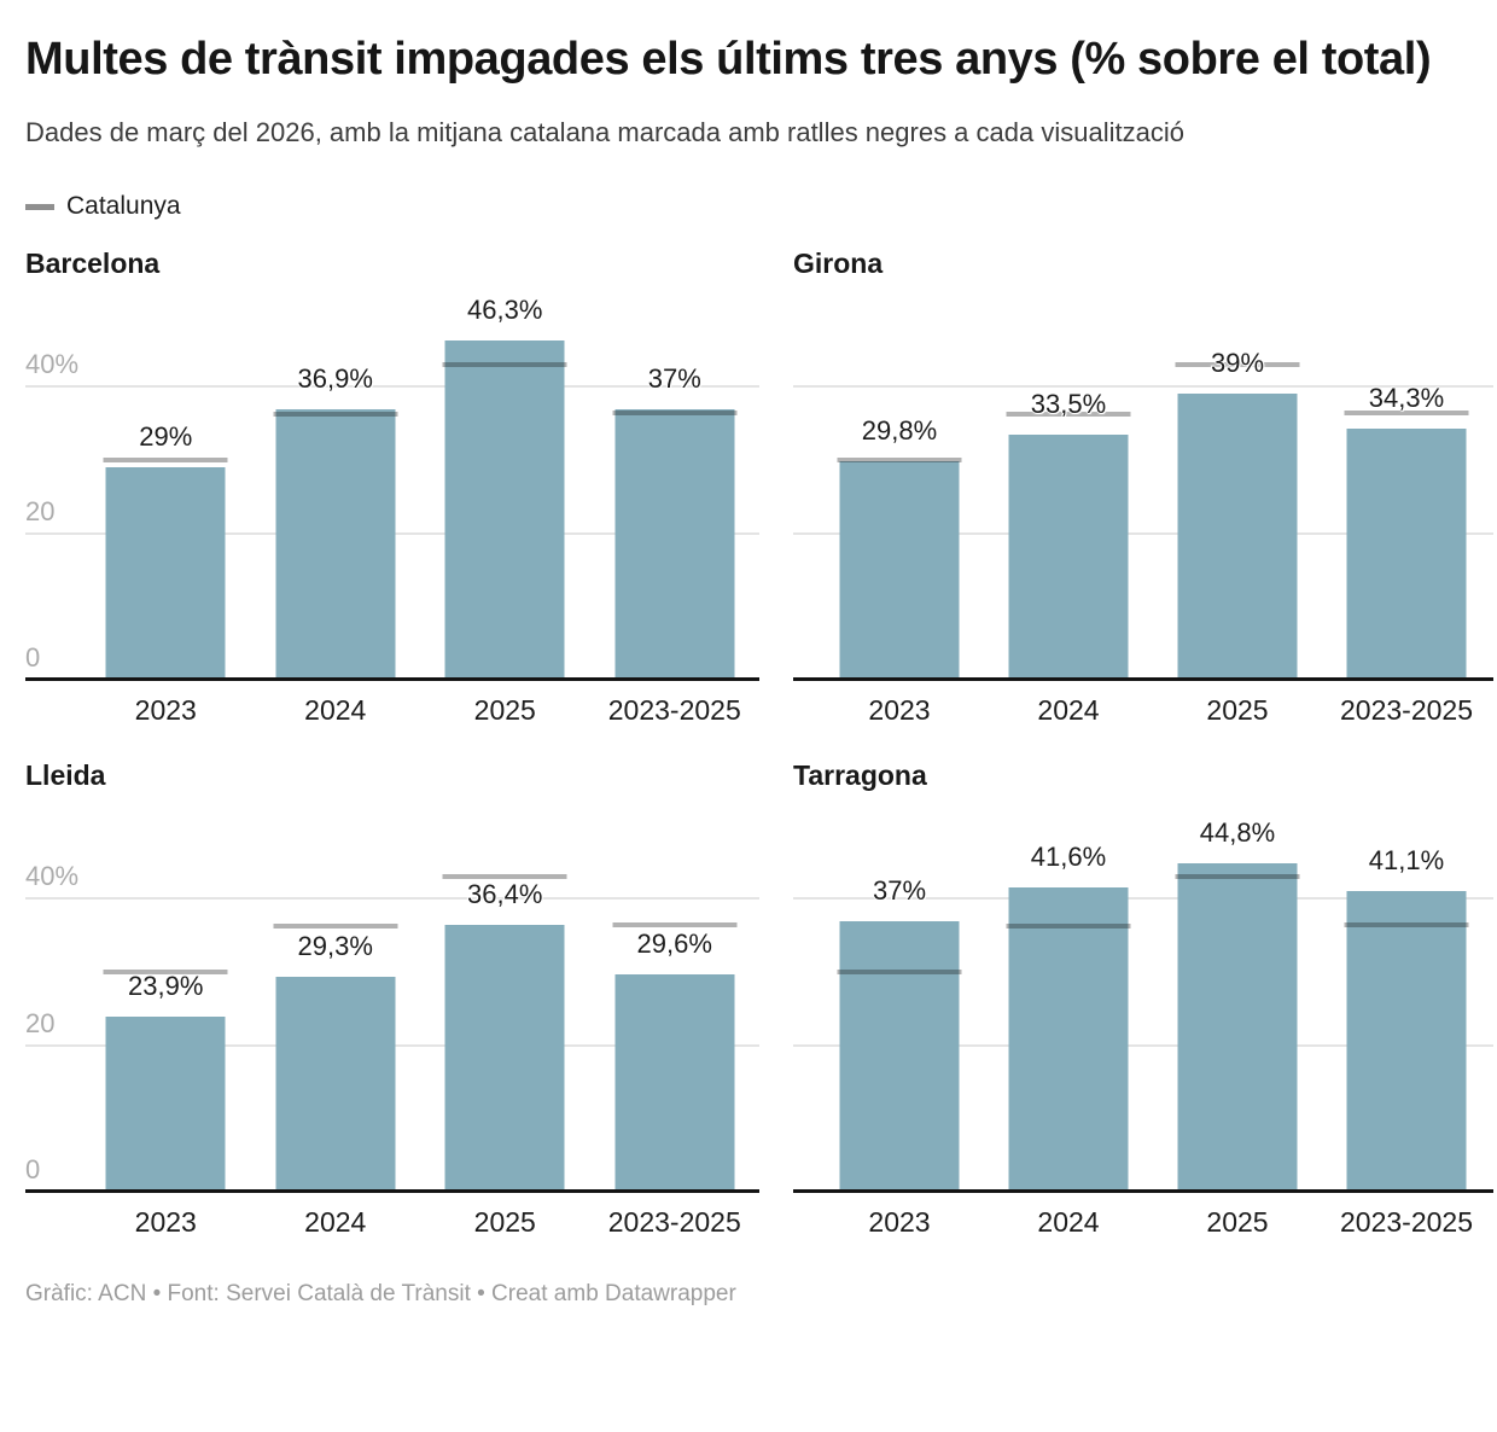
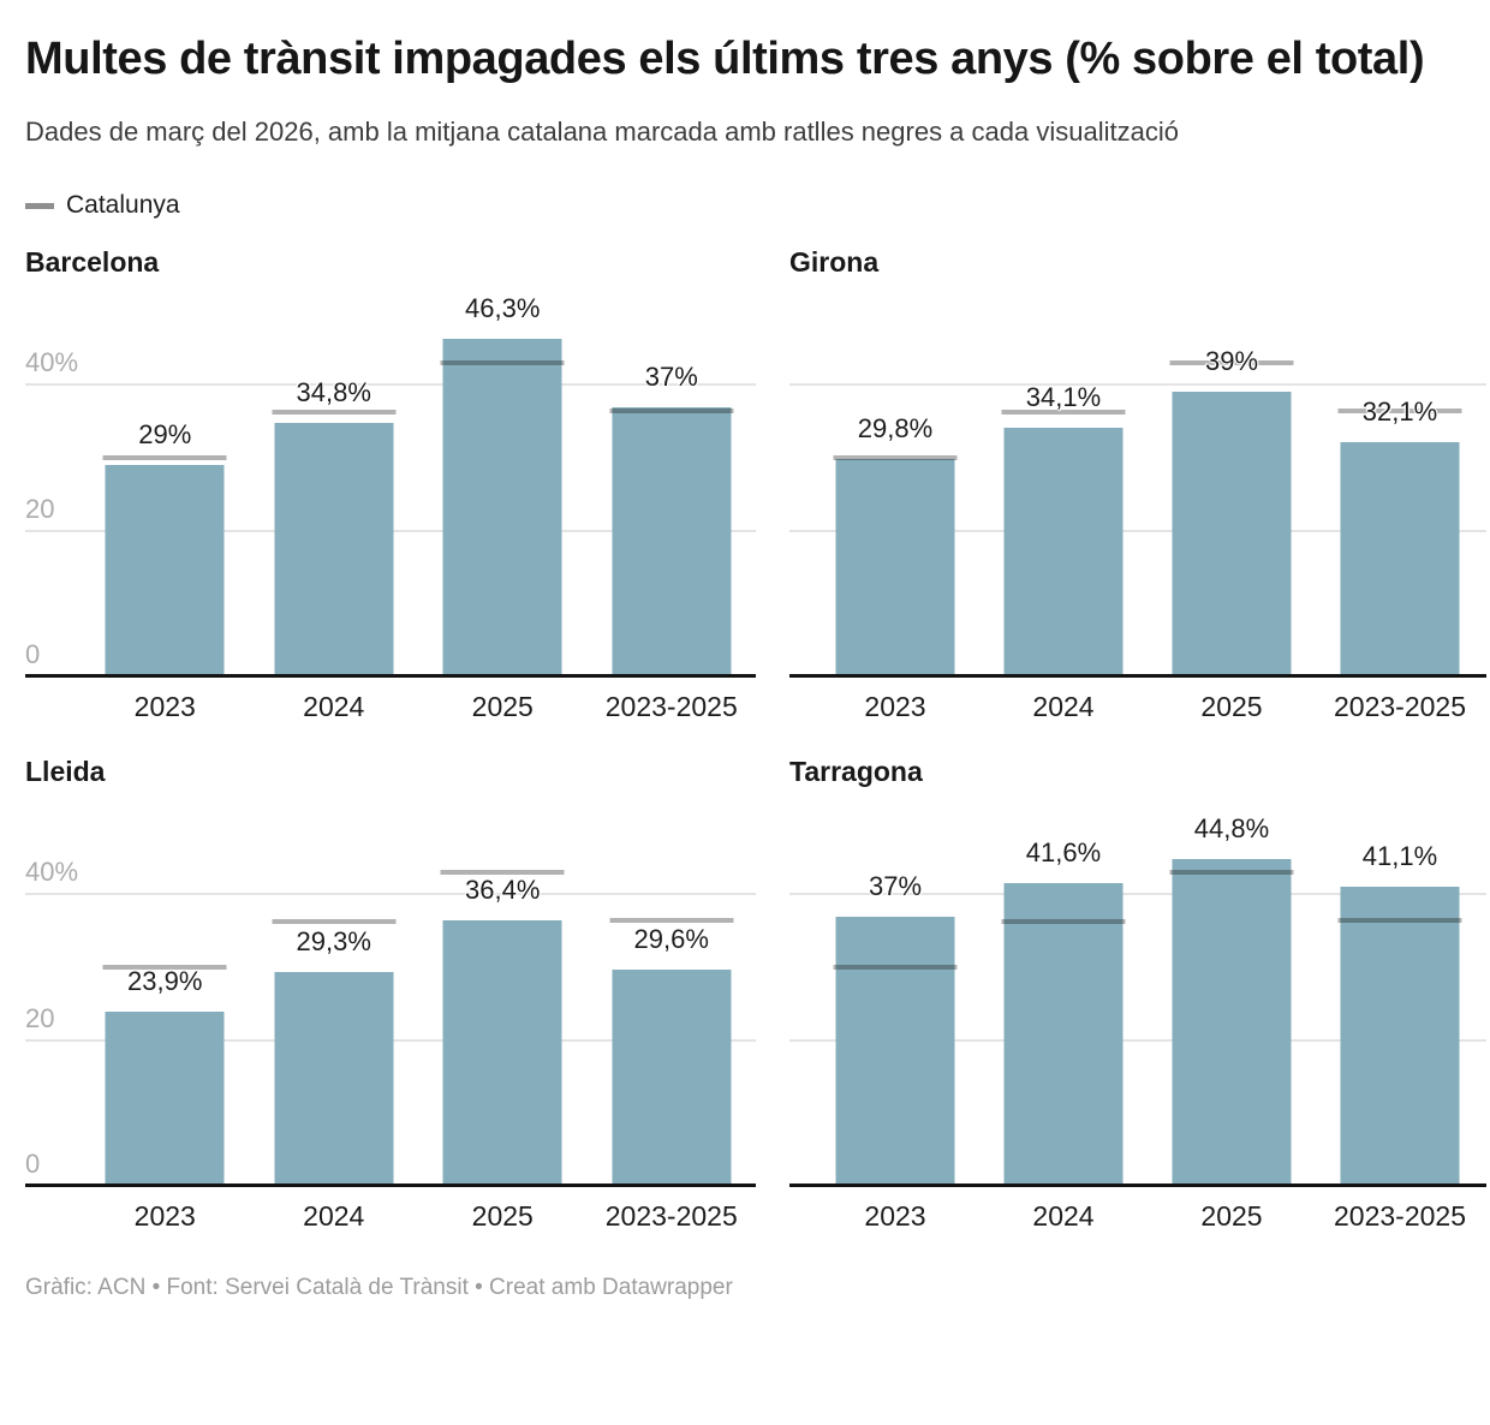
Barcelona/2024: 36,9% -> 34,8%
Girona/2024: 33,5% -> 34,1%
Girona/2023-2025: 34,3% -> 32,1%
